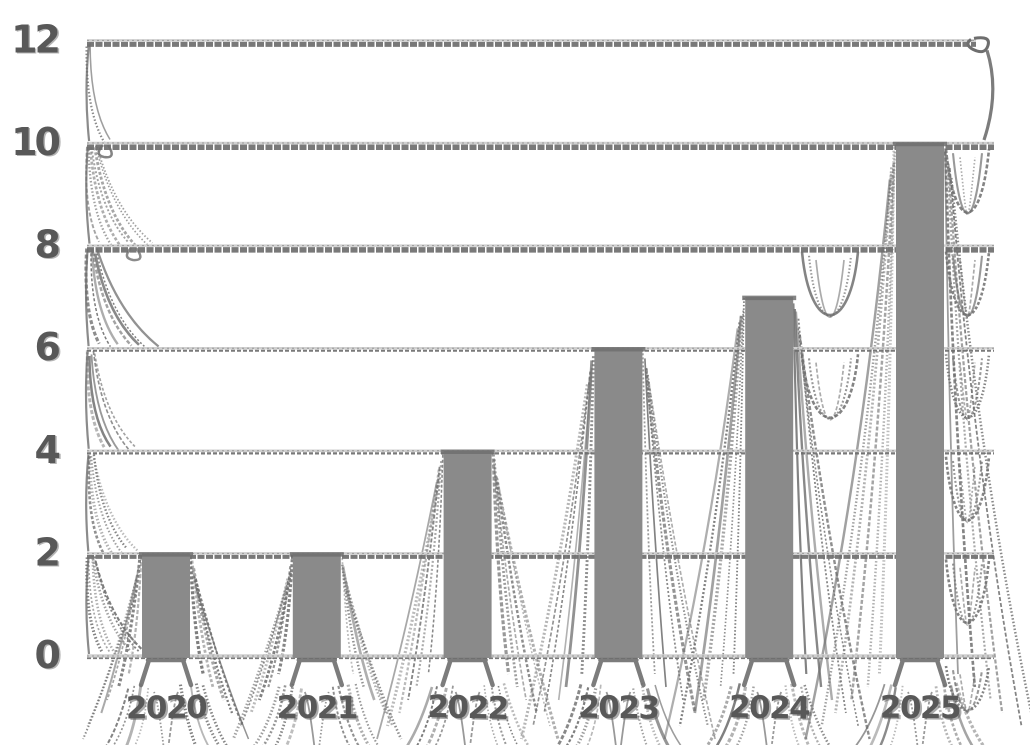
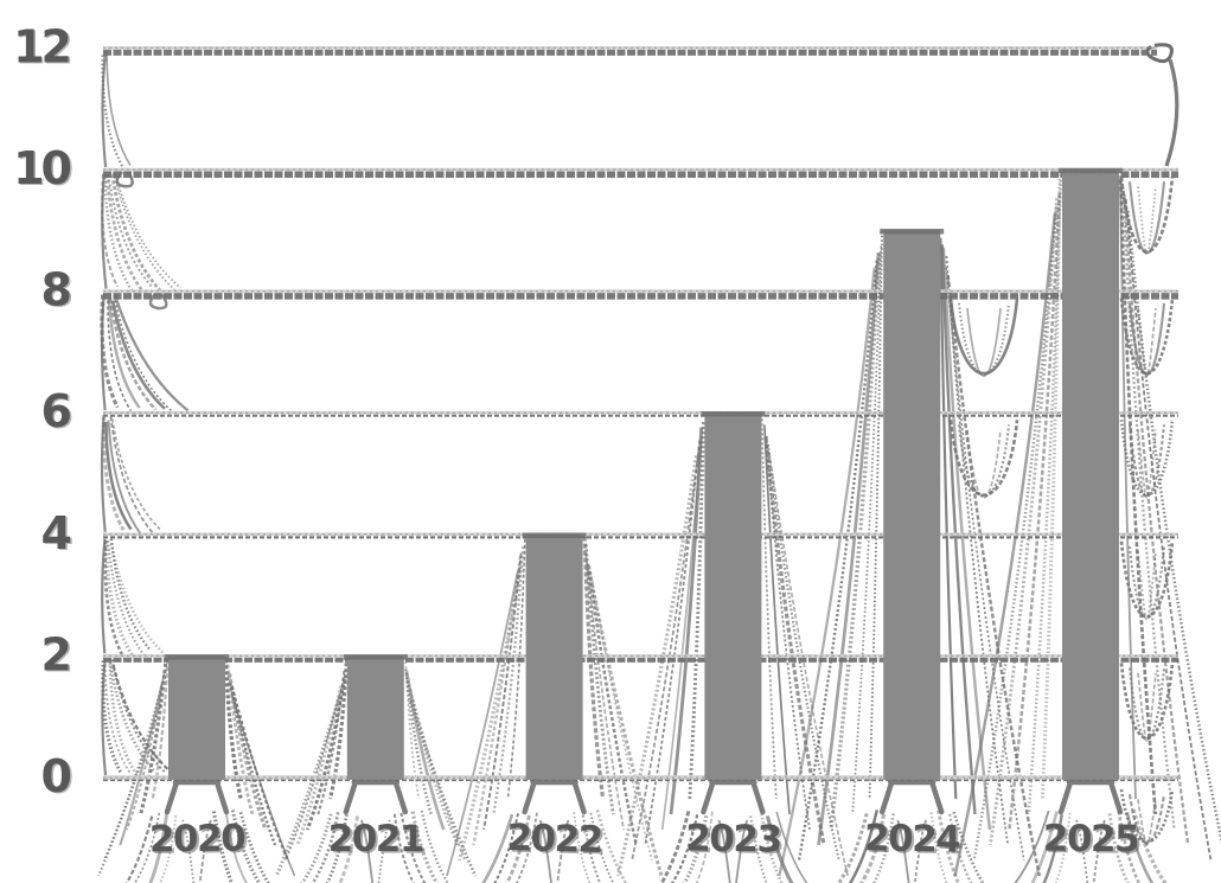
2024: 7 -> 9
